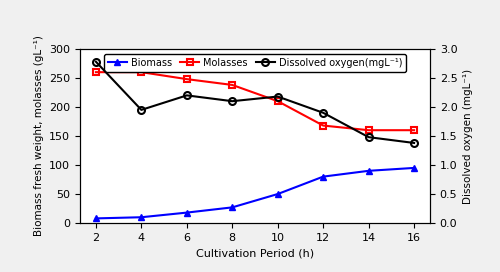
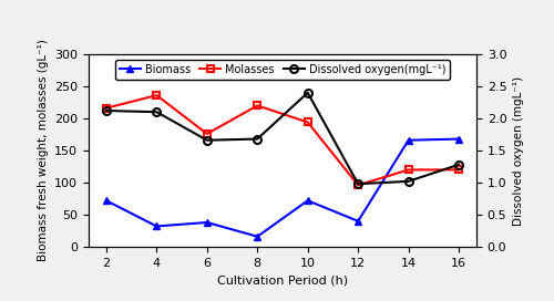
Biomass/2: 8 -> 72
Molasses/2: 260 -> 216
Dissolved oxygen(mgL⁻¹)/2: 2.78 -> 2.12
Biomass/4: 10 -> 32
Molasses/4: 260 -> 236
Dissolved oxygen(mgL⁻¹)/4: 1.95 -> 2.10
Biomass/6: 18 -> 38
Molasses/6: 248 -> 176
Dissolved oxygen(mgL⁻¹)/6: 2.20 -> 1.66
Biomass/8: 27 -> 16
Molasses/8: 238 -> 220
Dissolved oxygen(mgL⁻¹)/8: 2.10 -> 1.68
Biomass/10: 50 -> 72
Molasses/10: 210 -> 194
Dissolved oxygen(mgL⁻¹)/10: 2.18 -> 2.40
Biomass/12: 80 -> 40
Molasses/12: 168 -> 96
Dissolved oxygen(mgL⁻¹)/12: 1.90 -> 0.98
Biomass/14: 90 -> 166
Molasses/14: 160 -> 120
Dissolved oxygen(mgL⁻¹)/14: 1.48 -> 1.02
Biomass/16: 95 -> 168
Molasses/16: 160 -> 120
Dissolved oxygen(mgL⁻¹)/16: 1.38 -> 1.28
